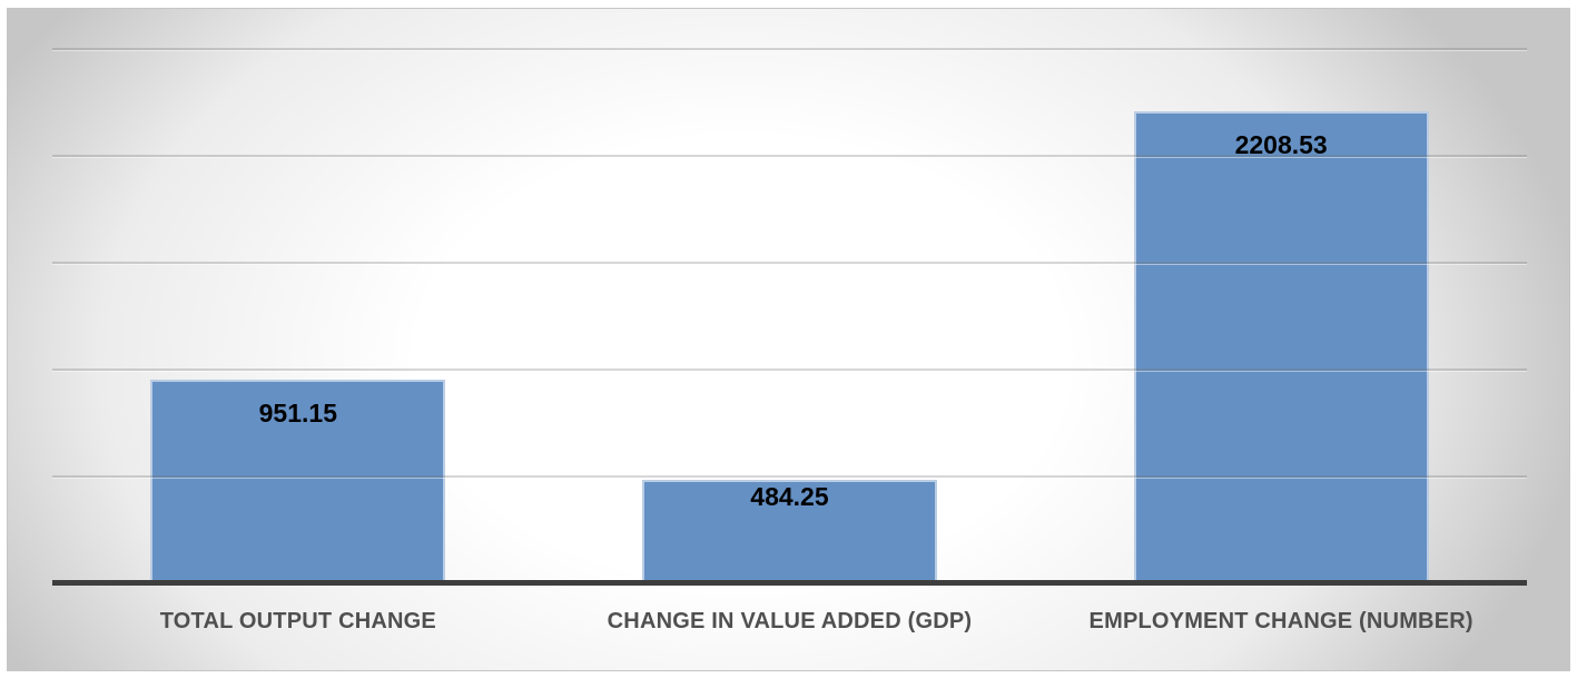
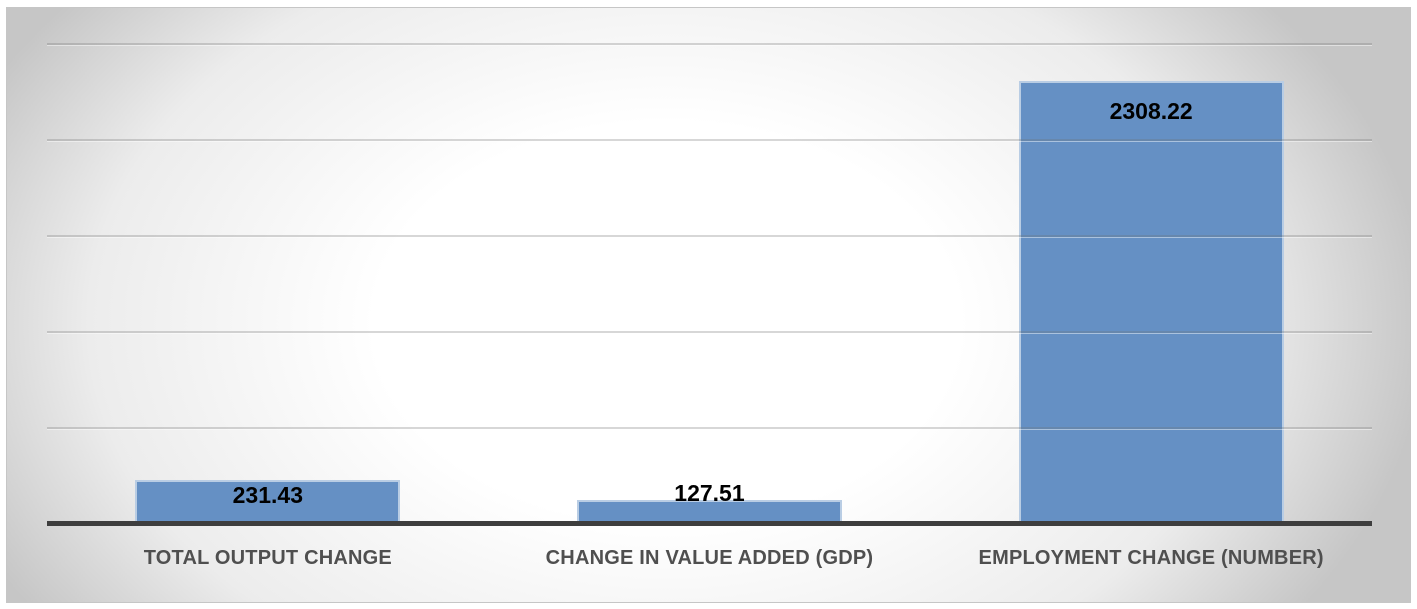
TOTAL OUTPUT CHANGE: 951.15 -> 231.43
CHANGE IN VALUE ADDED (GDP): 484.25 -> 127.51
EMPLOYMENT CHANGE (NUMBER): 2208.53 -> 2308.22
